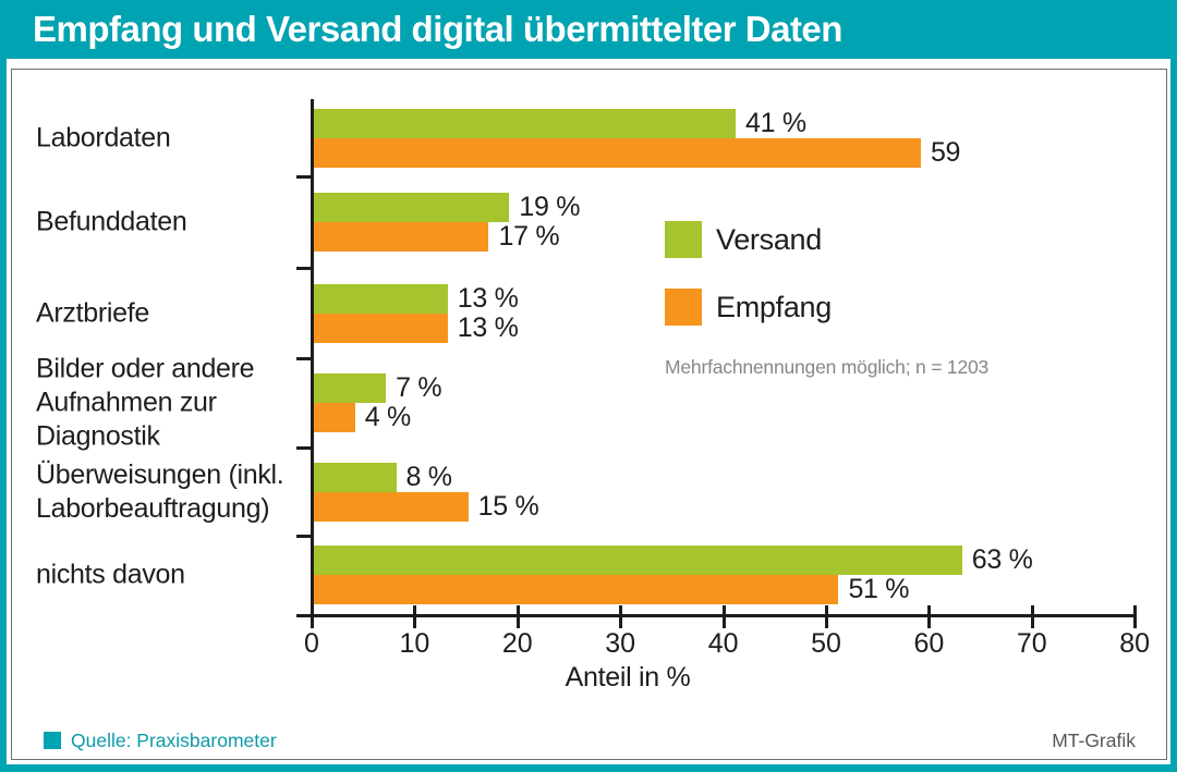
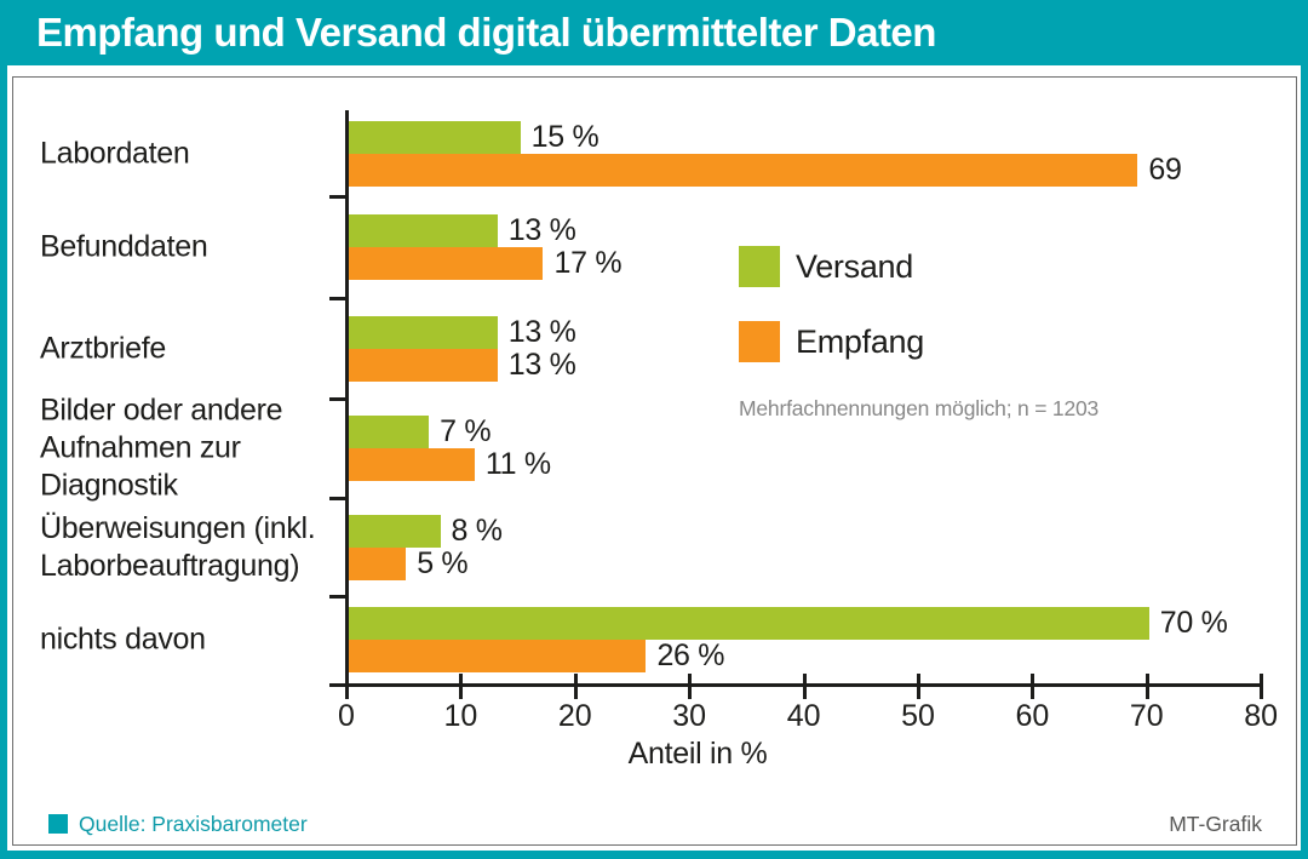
Versand/Labordaten: 41 -> 15
Empfang/Labordaten: 59 -> 69
Versand/Befunddaten: 19 -> 13
Empfang/Bilder oder andere Aufnahmen zur Diagnostik: 4 -> 11
Empfang/Überweisungen (inkl. Laborbeauftragung): 15 -> 5
Versand/nichts davon: 63 -> 70
Empfang/nichts davon: 51 -> 26
